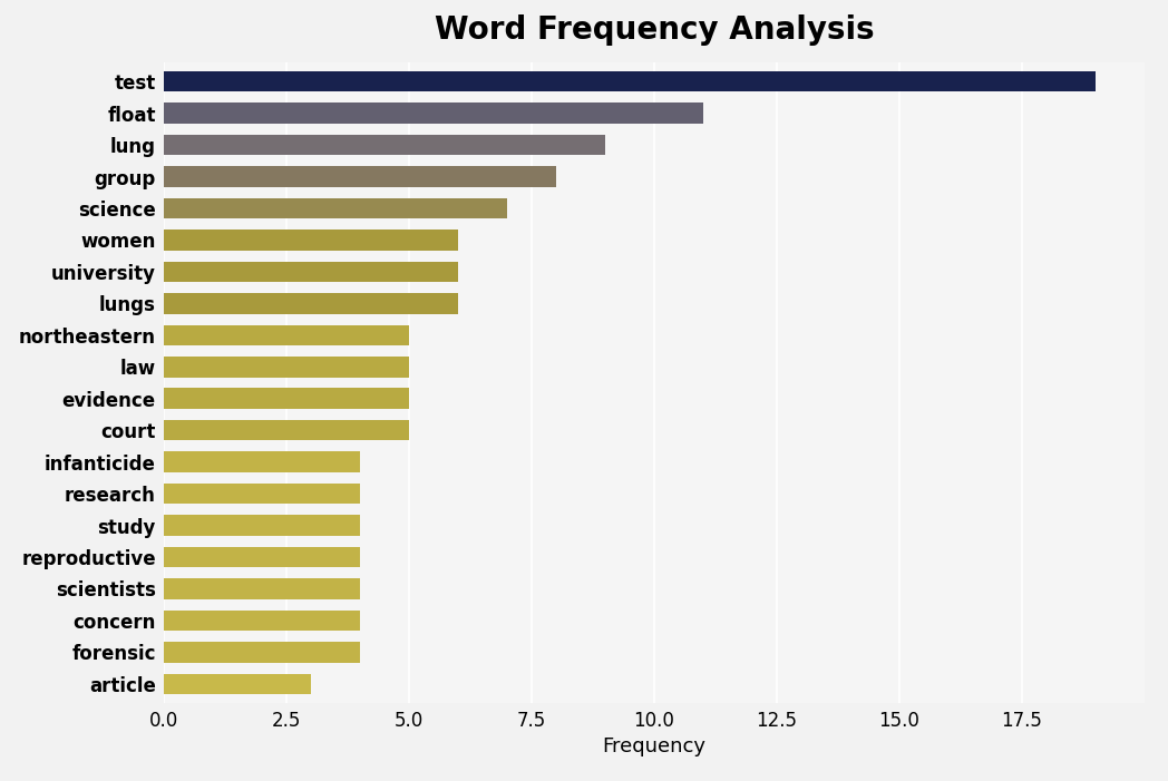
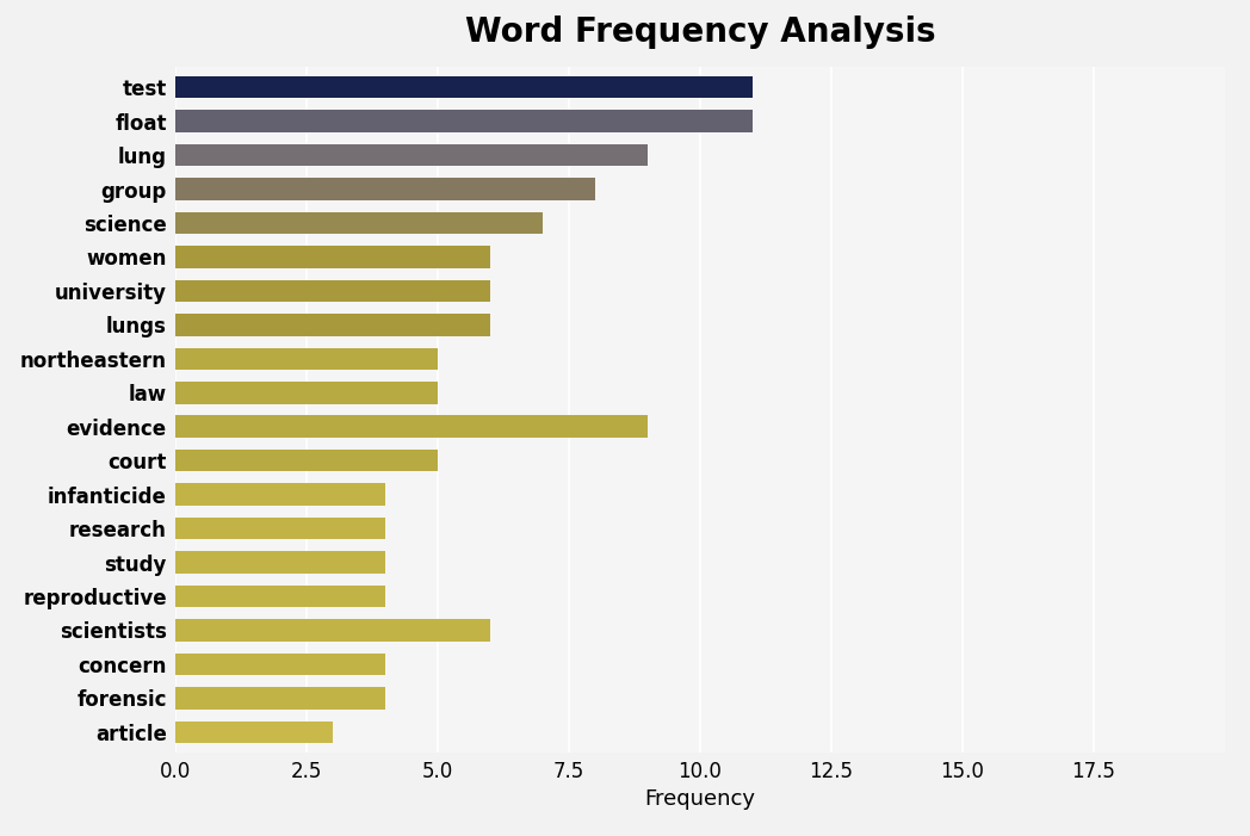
test: 19 -> 11
evidence: 5 -> 9
scientists: 4 -> 6
